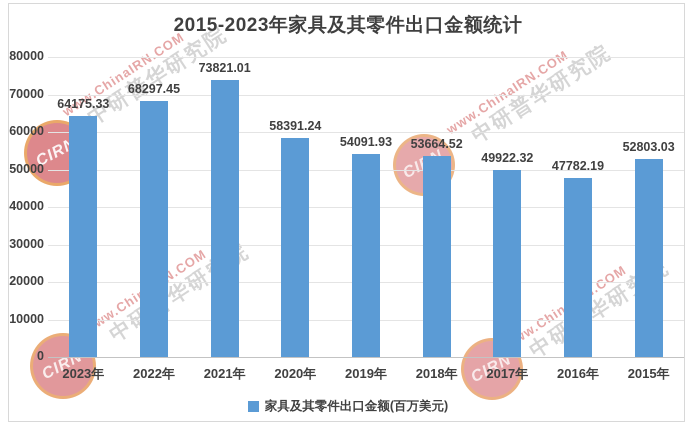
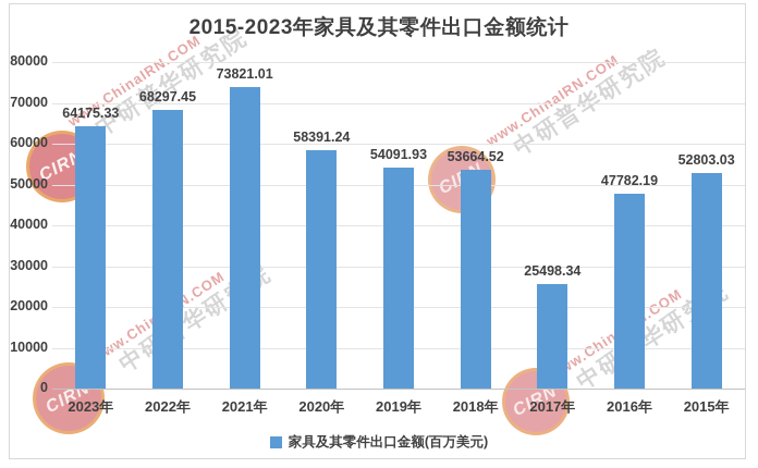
2017年: 49922.32 -> 25498.34
